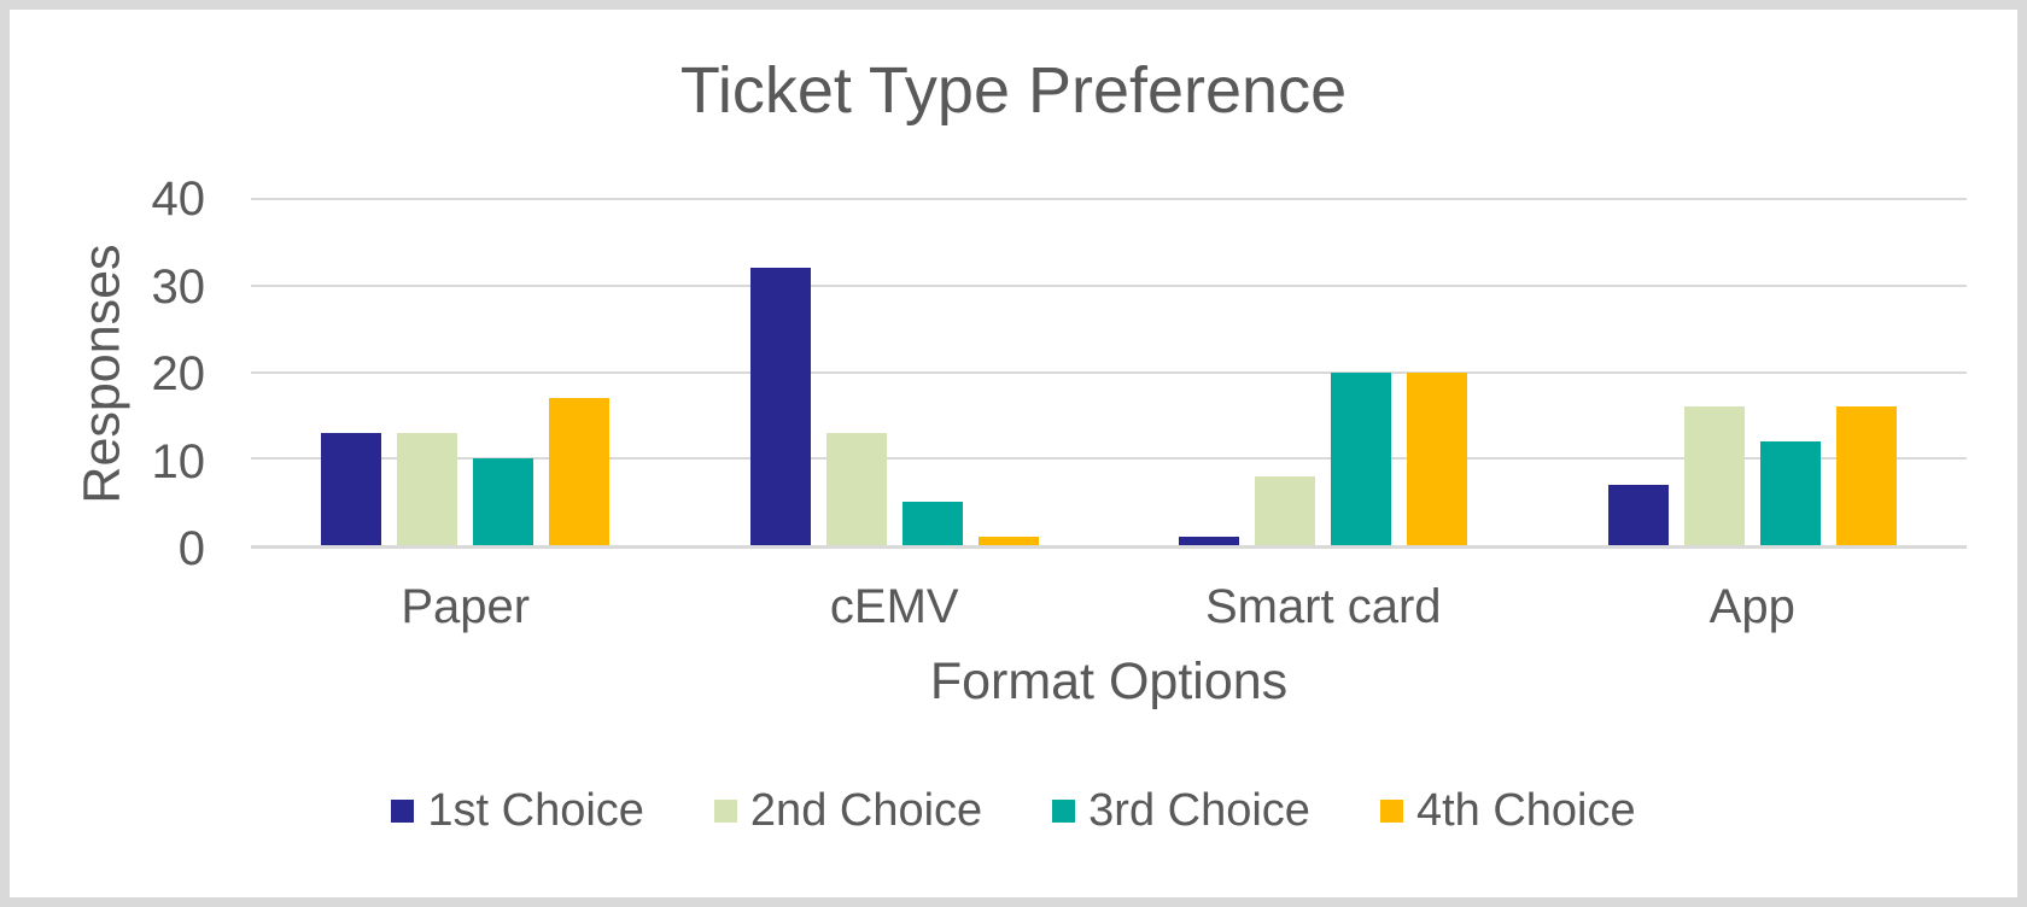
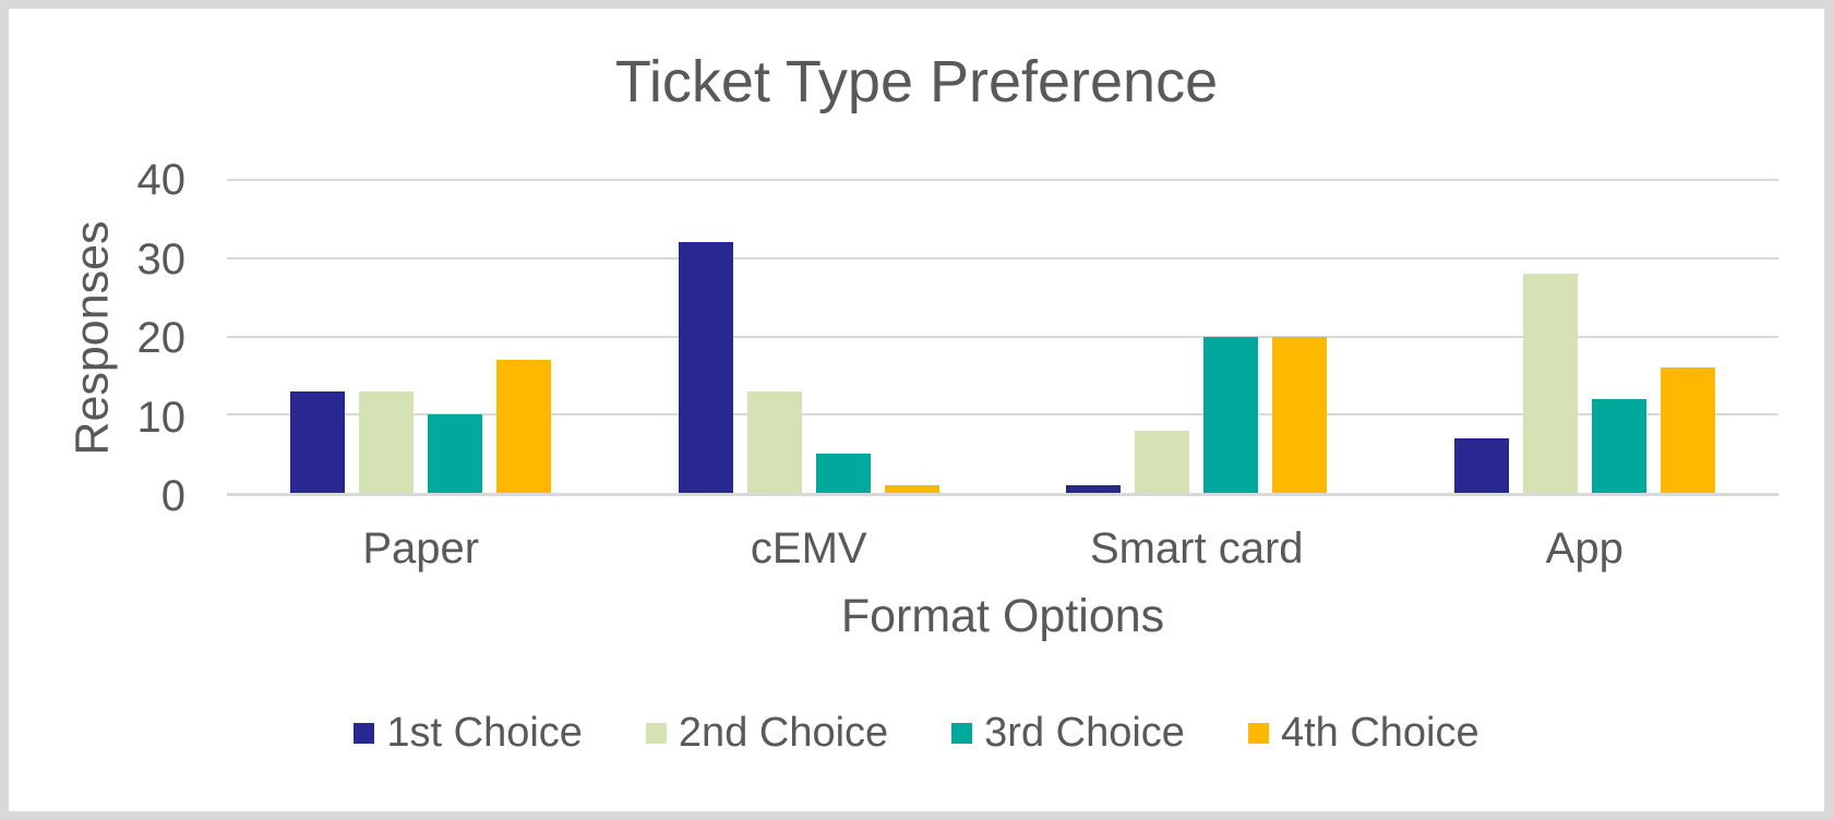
2nd Choice/App: 16 -> 28
